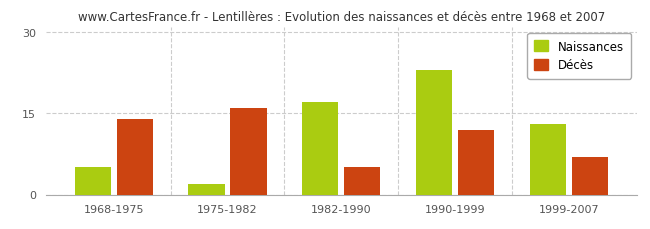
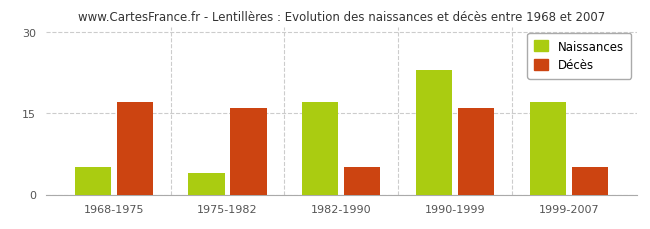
Décès/1968-1975: 14 -> 17
Naissances/1975-1982: 2 -> 4
Décès/1990-1999: 12 -> 16
Naissances/1999-2007: 13 -> 17
Décès/1999-2007: 7 -> 5
